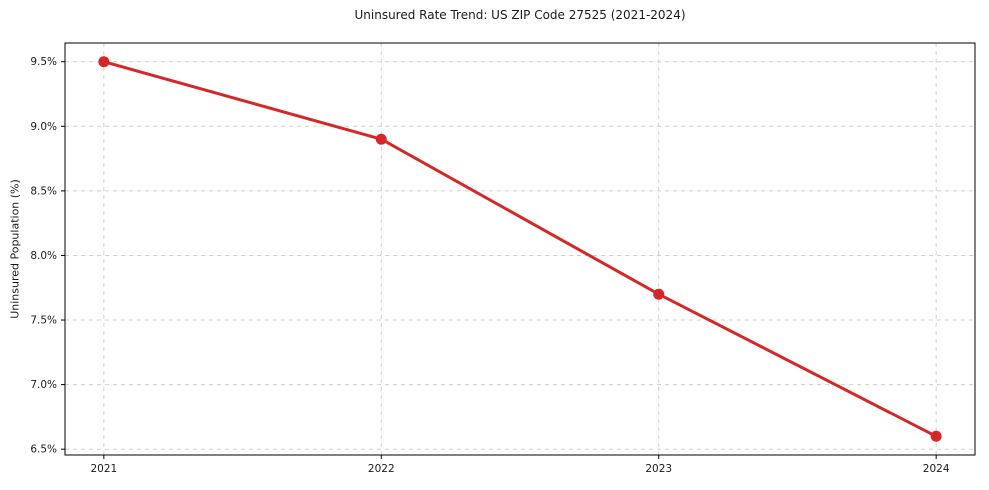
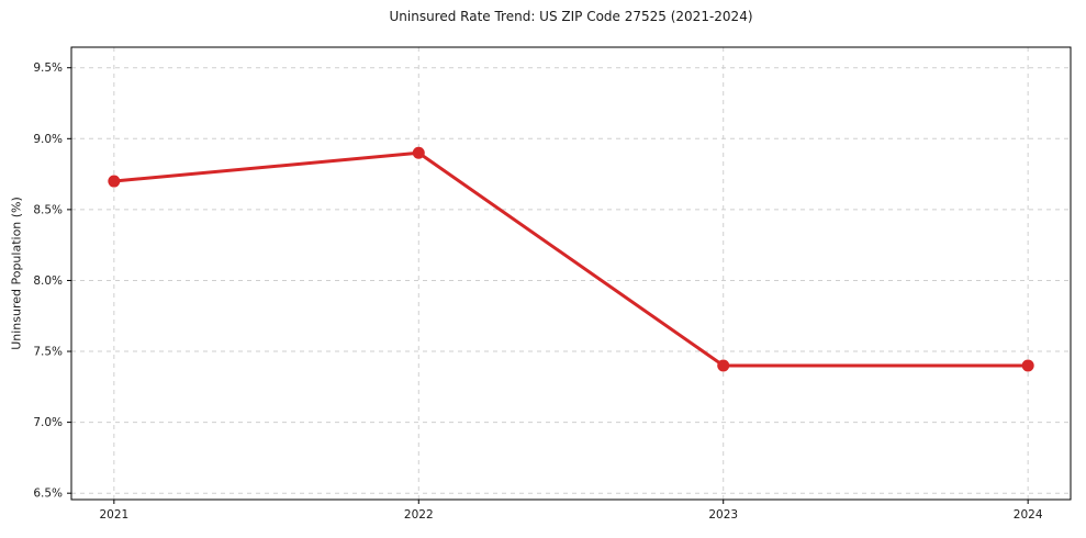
2021: 9.5% -> 8.7%
2023: 7.7% -> 7.4%
2024: 6.6% -> 7.4%
